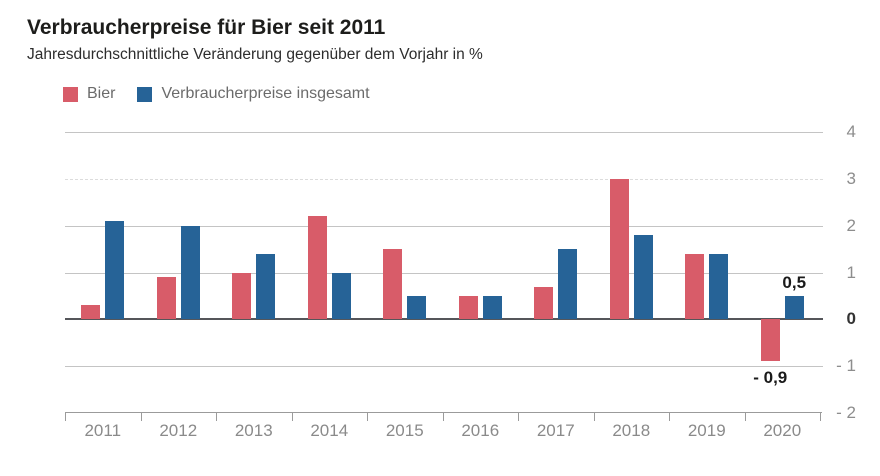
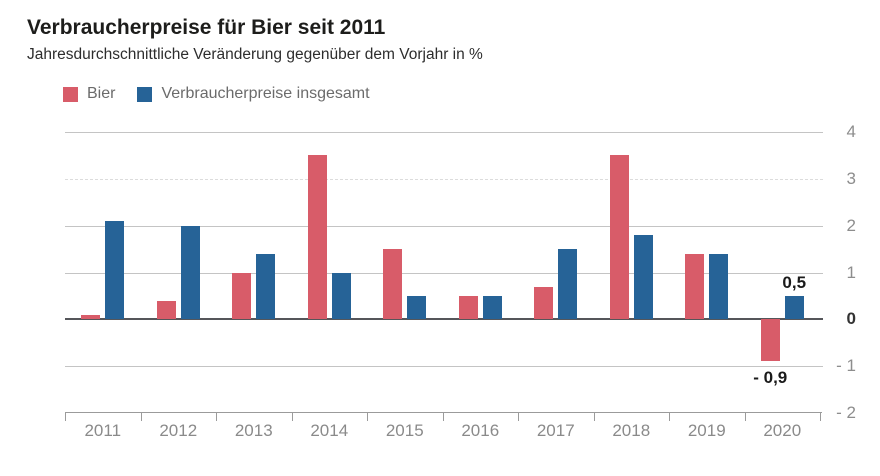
Bier/2011: 0.3 -> 0.1
Bier/2012: 0.9 -> 0.4
Bier/2014: 2.2 -> 3.5
Bier/2018: 3.0 -> 3.5
